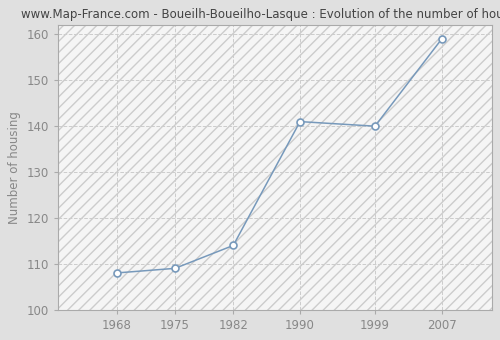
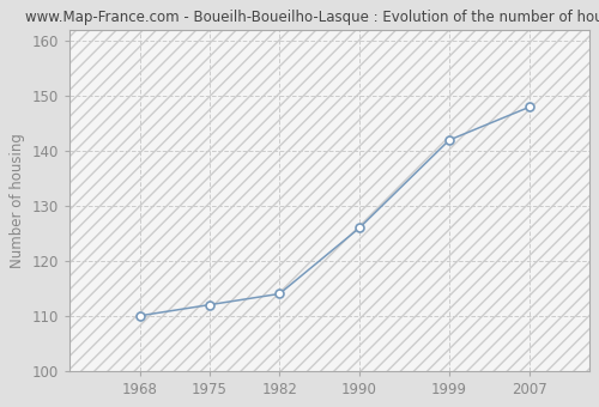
1968: 108 -> 110
1975: 109 -> 112
1990: 141 -> 126
1999: 140 -> 142
2007: 159 -> 148
